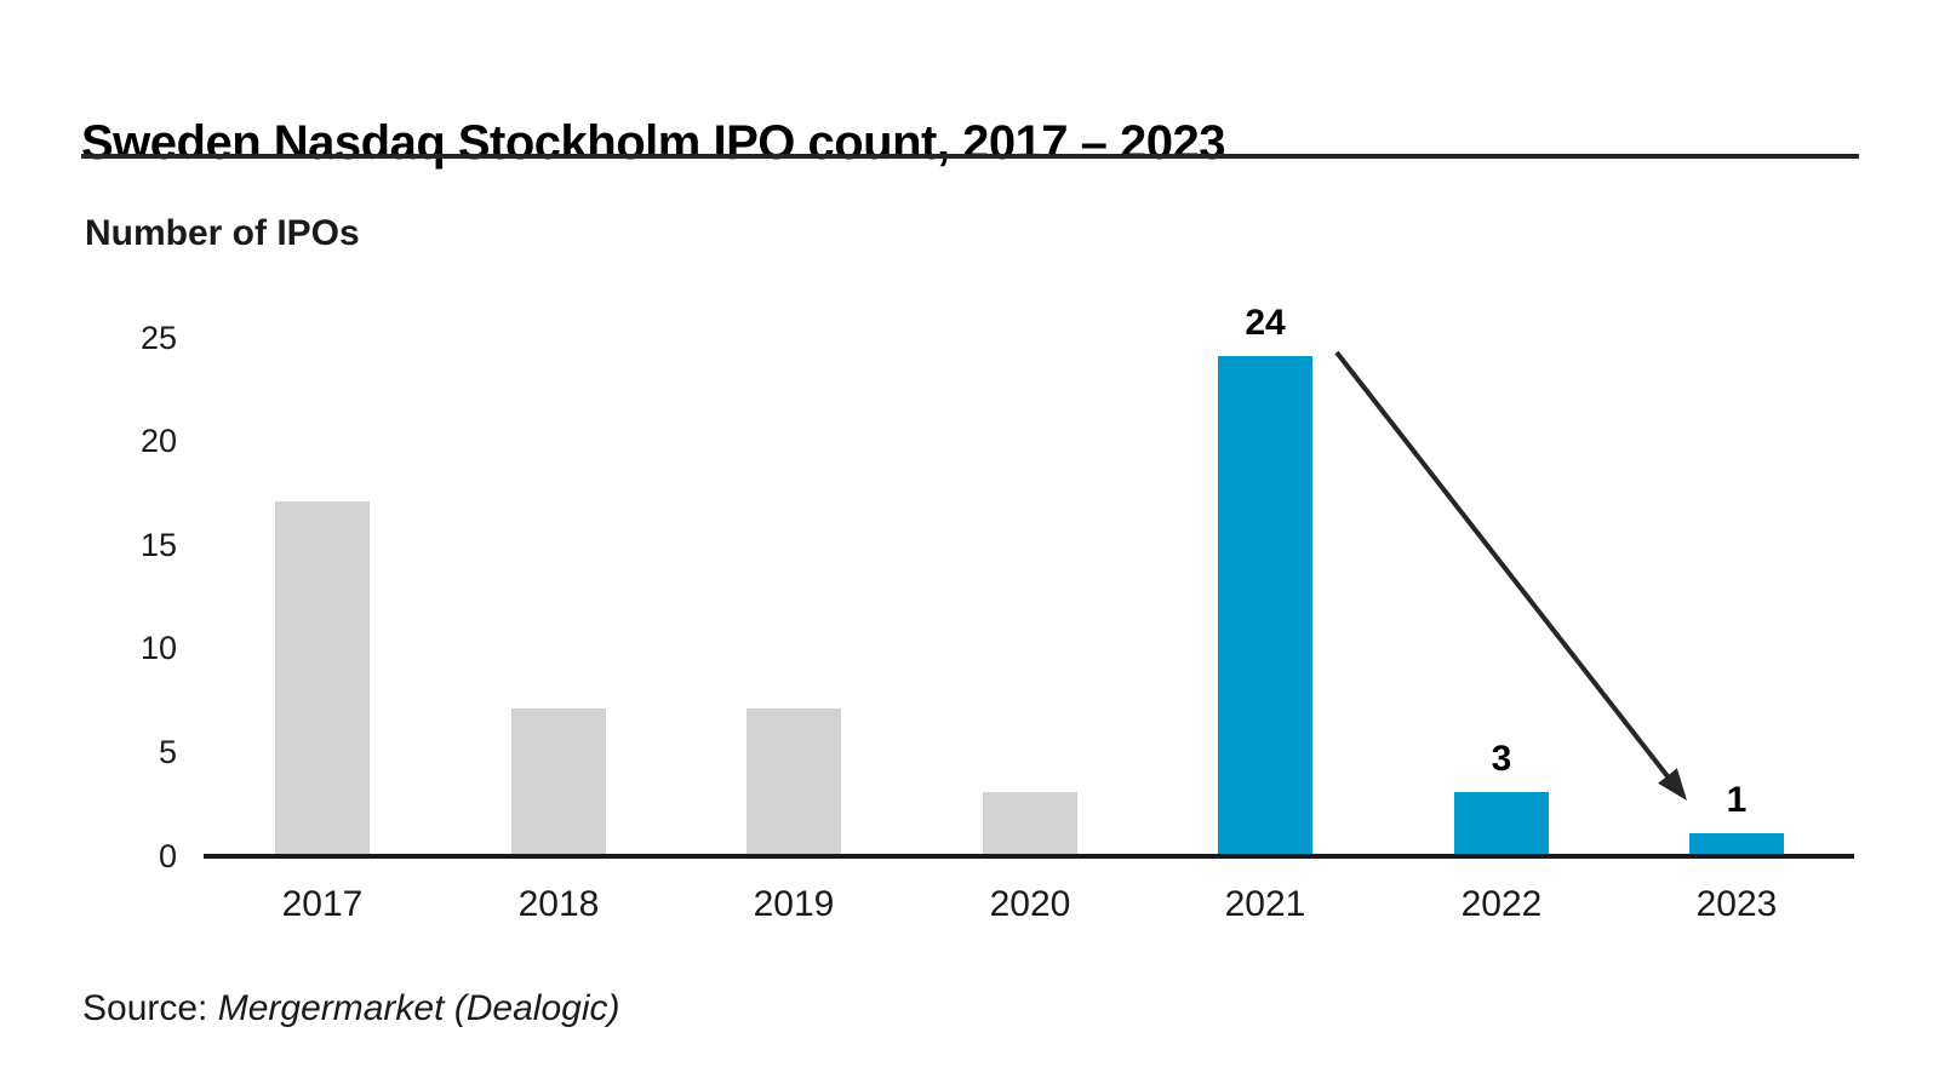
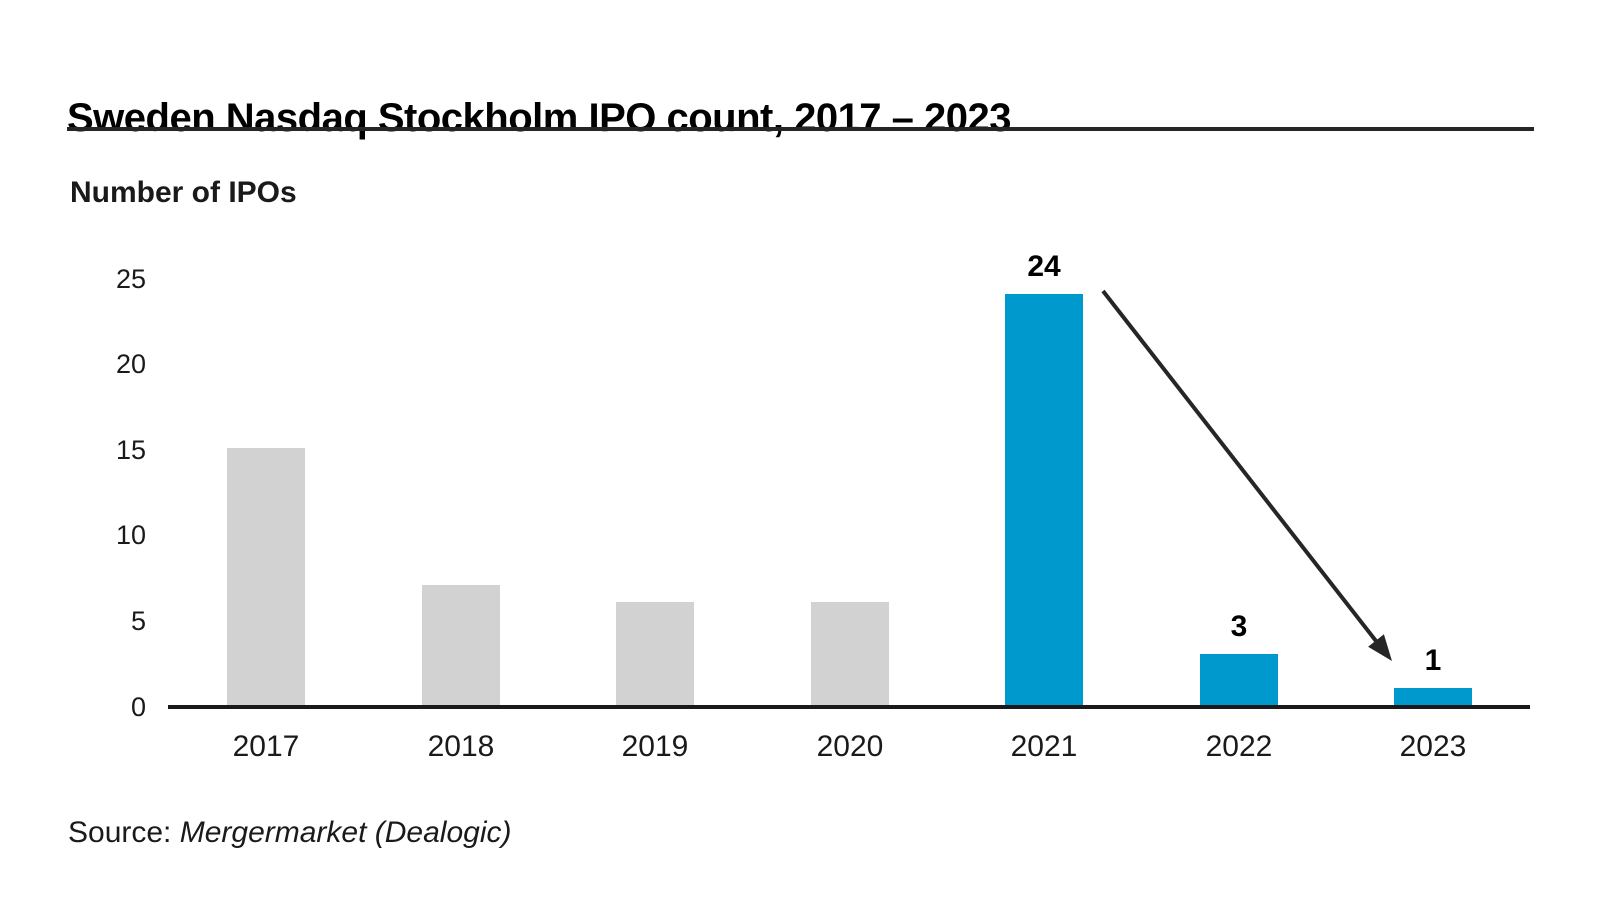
2017: 17 -> 15
2019: 7 -> 6
2020: 3 -> 6
